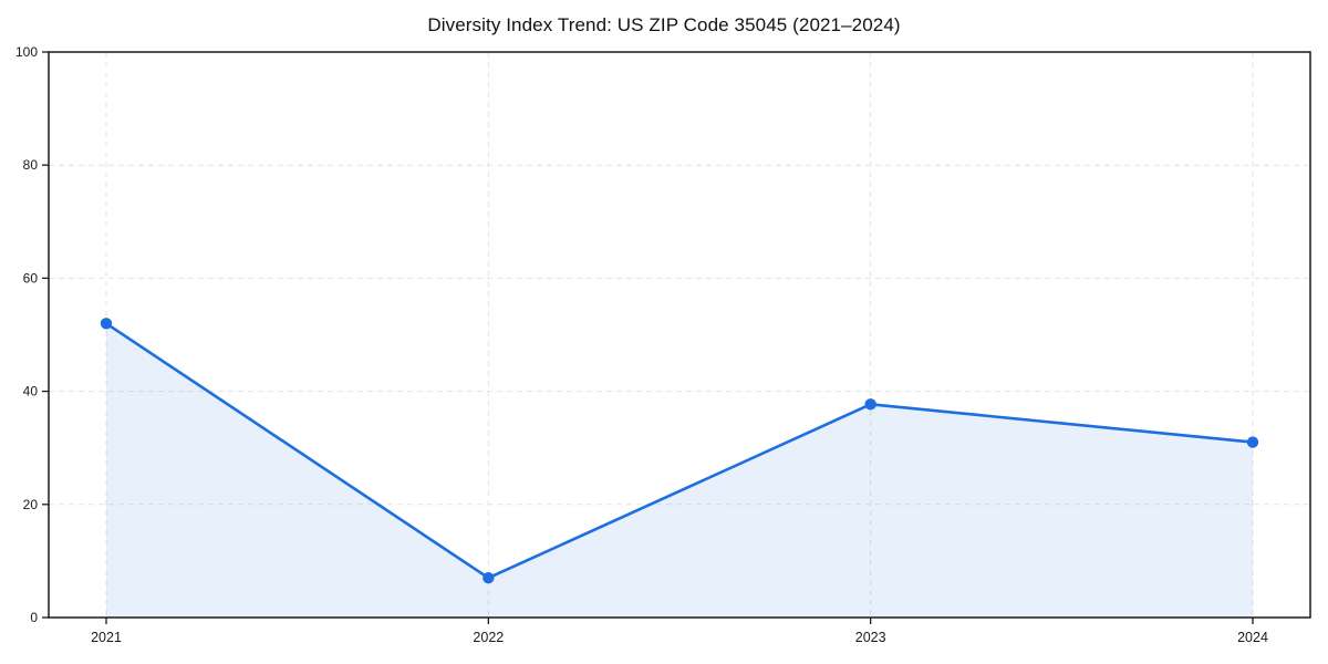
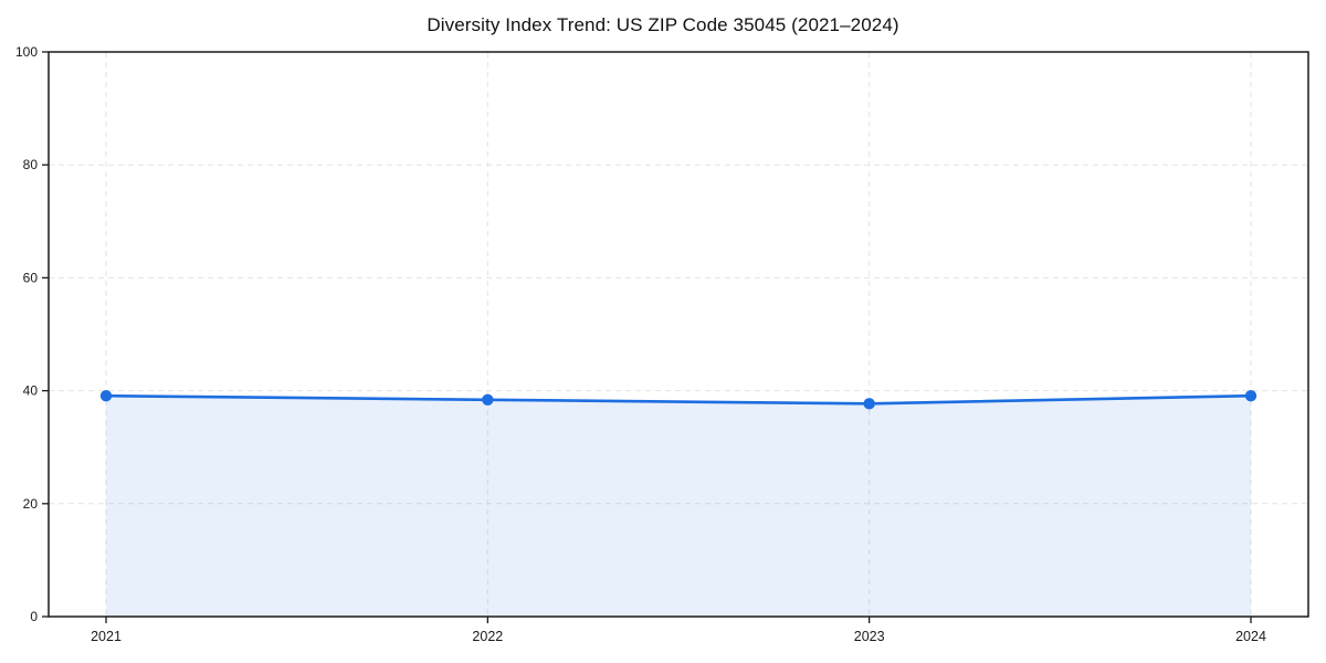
2021: 52 -> 39
2022: 7 -> 38
2024: 31 -> 39
